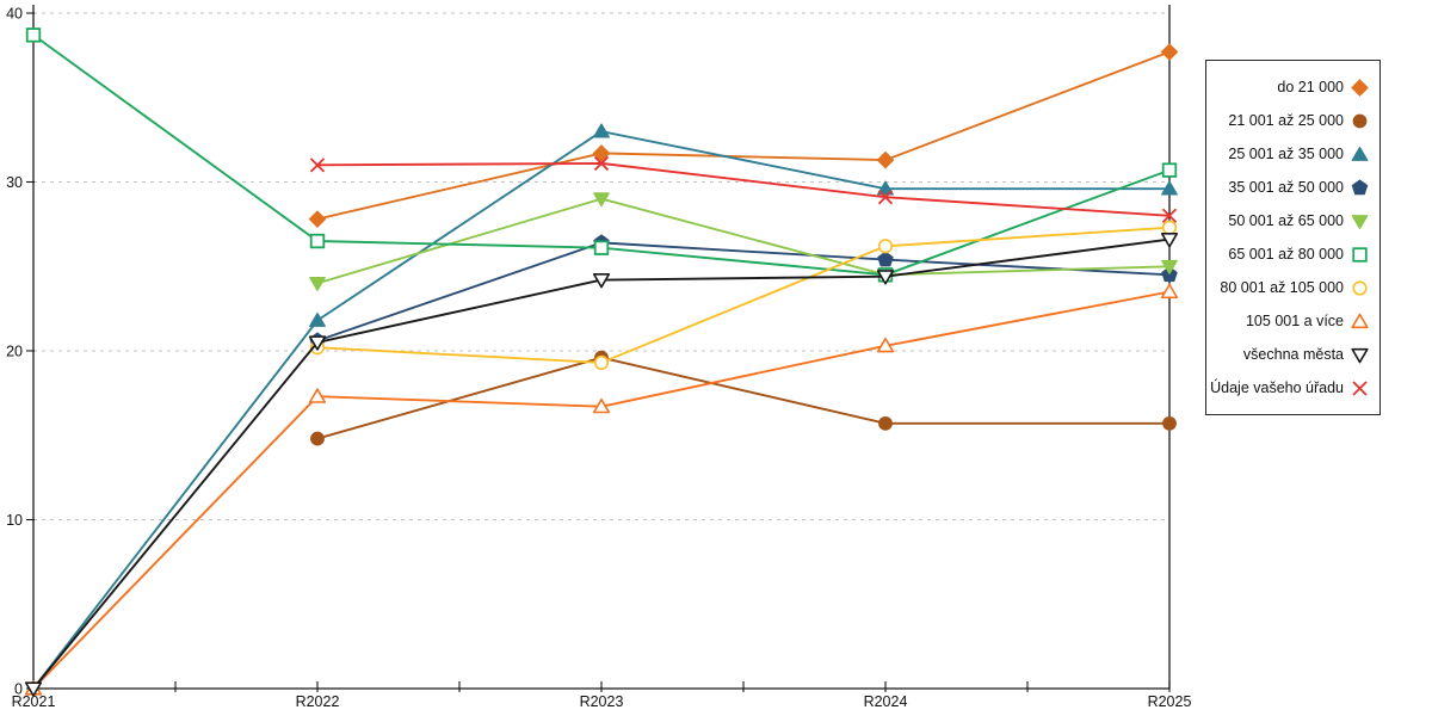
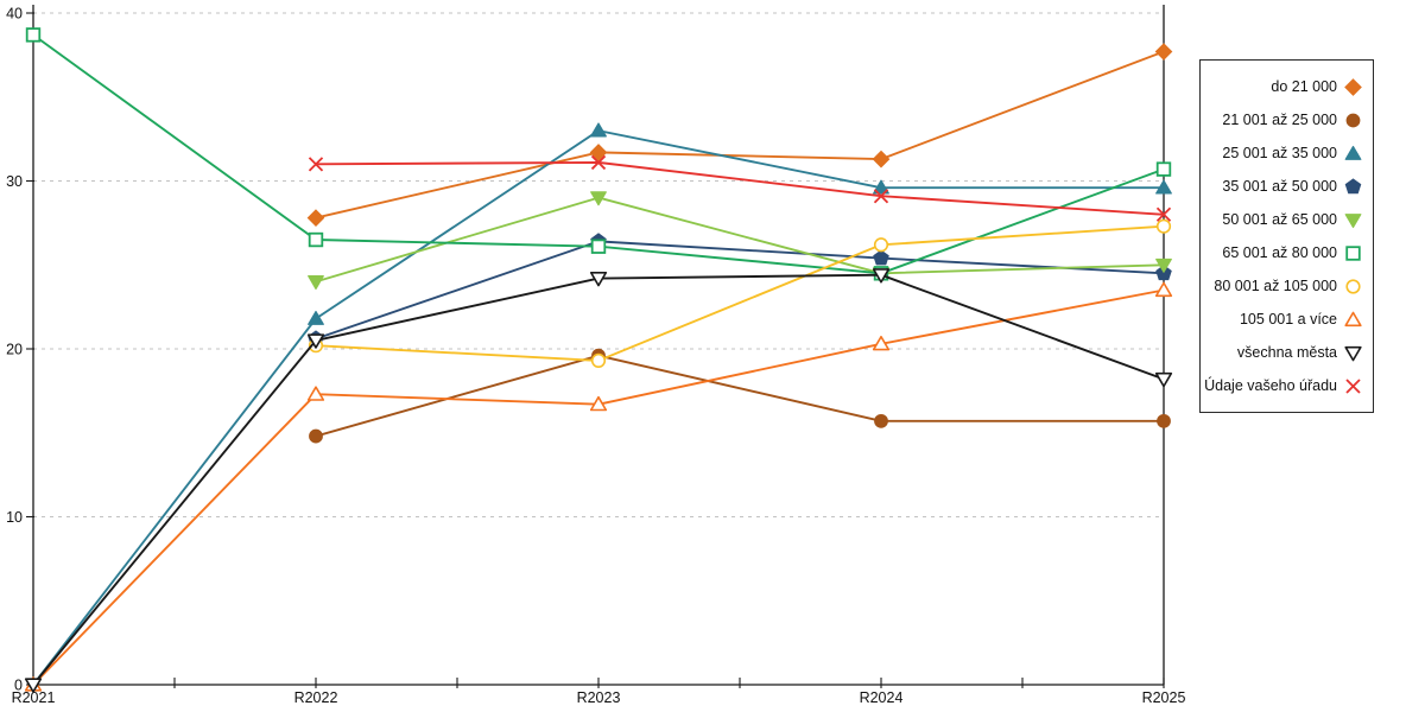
všechna města/R2025: 26.6 -> 18.2
